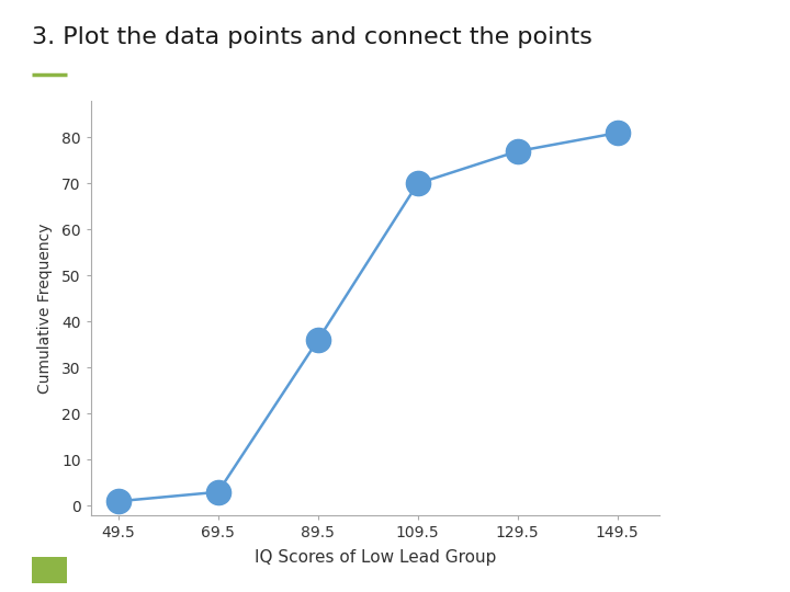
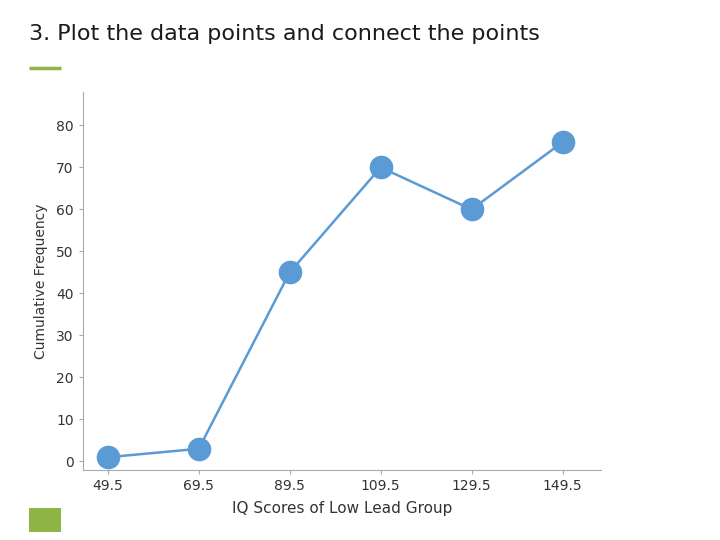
89.5: 36 -> 45
129.5: 77 -> 60
149.5: 81 -> 76
